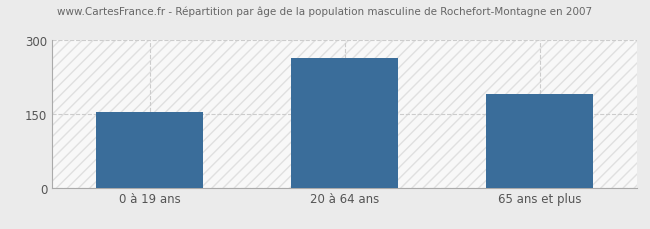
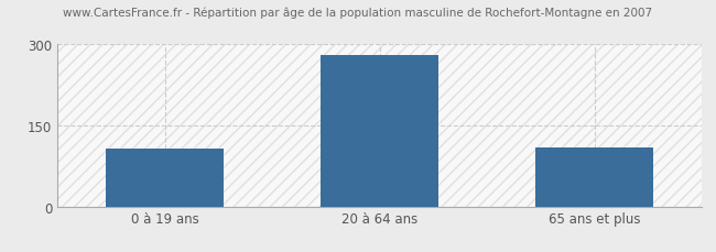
0 à 19 ans: 155 -> 107
20 à 64 ans: 265 -> 280
65 ans et plus: 190 -> 110
